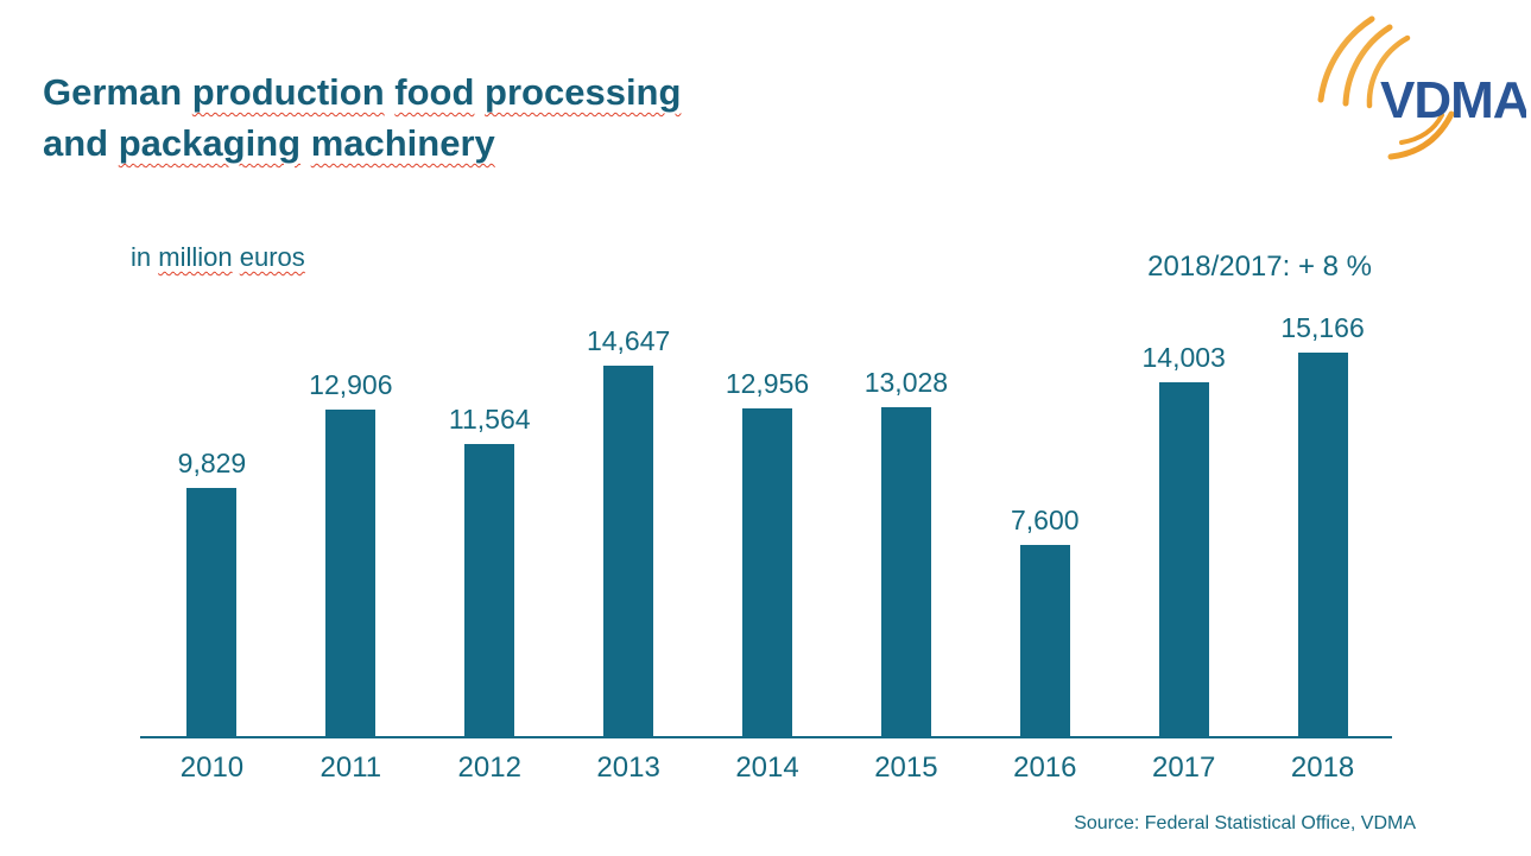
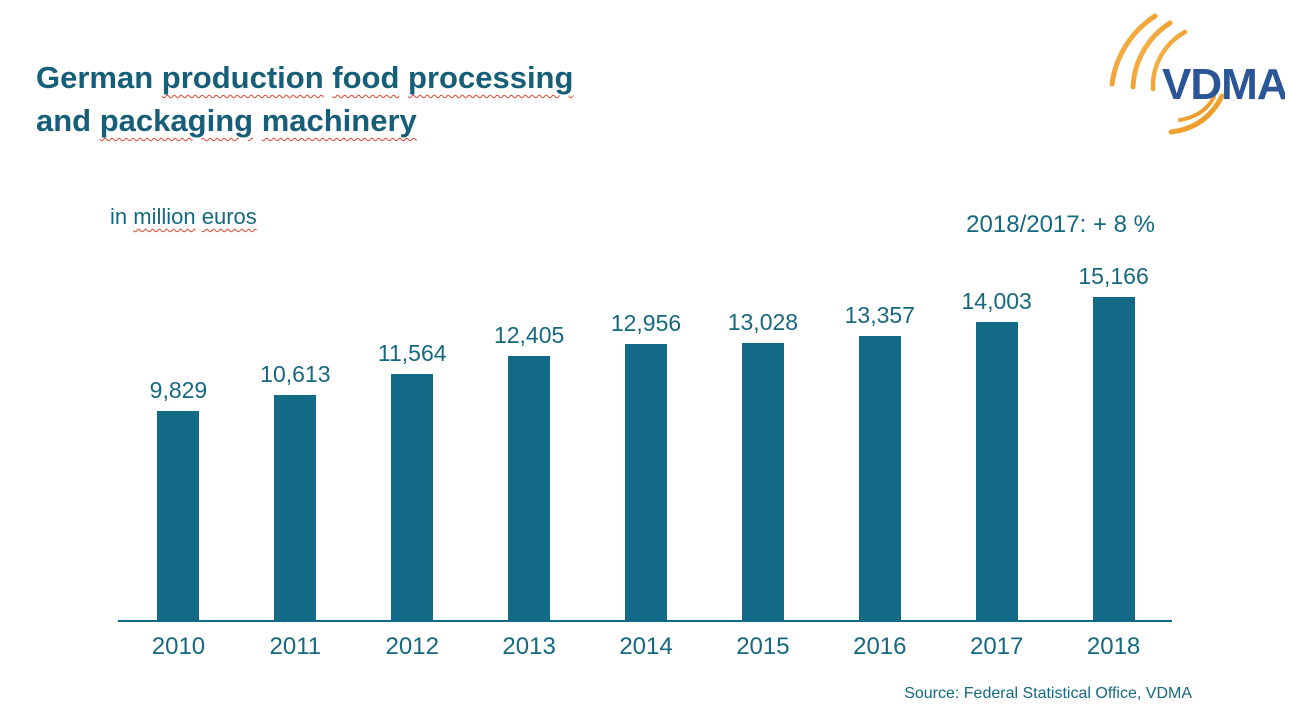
2011: 12,906 -> 10,613
2013: 14,647 -> 12,405
2016: 7,600 -> 13,357
